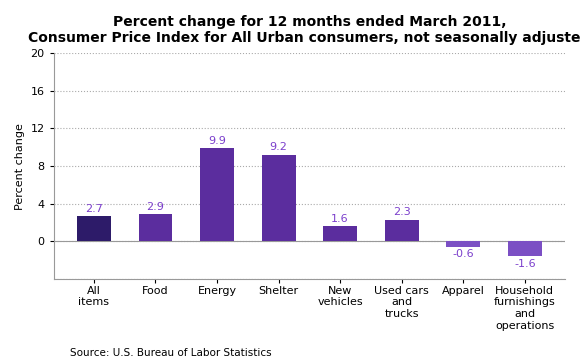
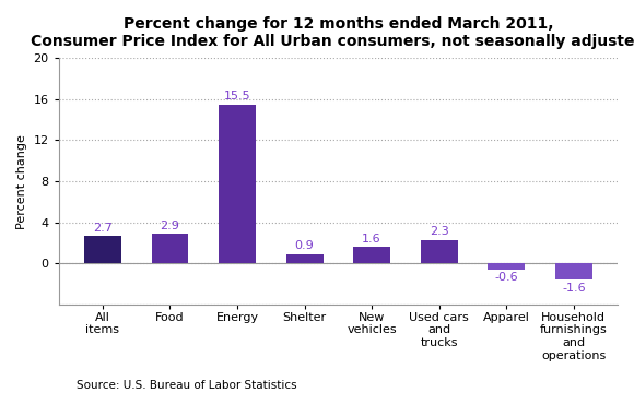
Energy: 9.9 -> 15.5
Shelter: 9.2 -> 0.9
